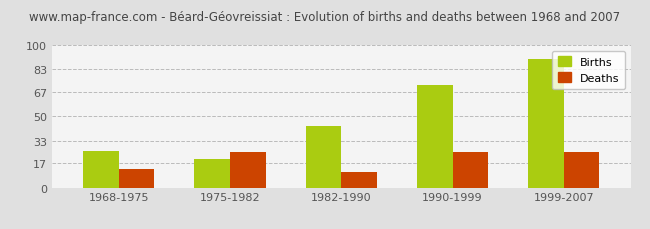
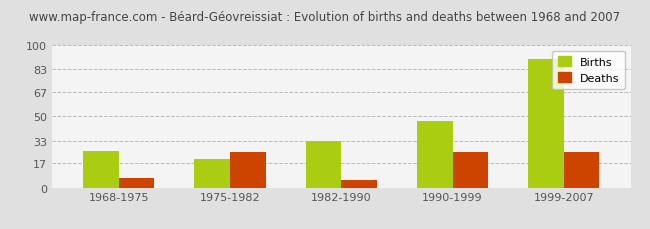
Deaths/1968-1975: 13 -> 7
Births/1982-1990: 43 -> 33
Deaths/1982-1990: 11 -> 5
Births/1990-1999: 72 -> 47
